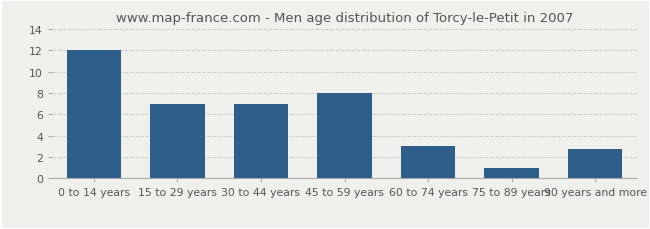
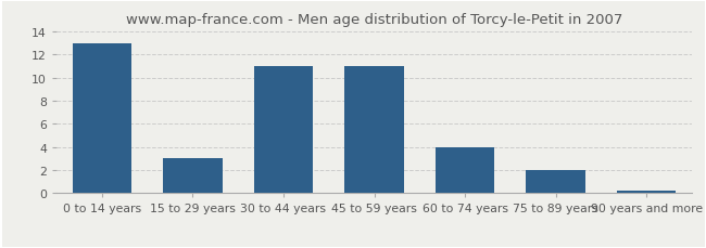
0 to 14 years: 12.0 -> 13.0
15 to 29 years: 7.0 -> 3.0
30 to 44 years: 7.0 -> 11.0
45 to 59 years: 8.0 -> 11.0
60 to 74 years: 3.0 -> 4.0
75 to 89 years: 1.0 -> 2.0
90 years and more: 2.8 -> 0.2
